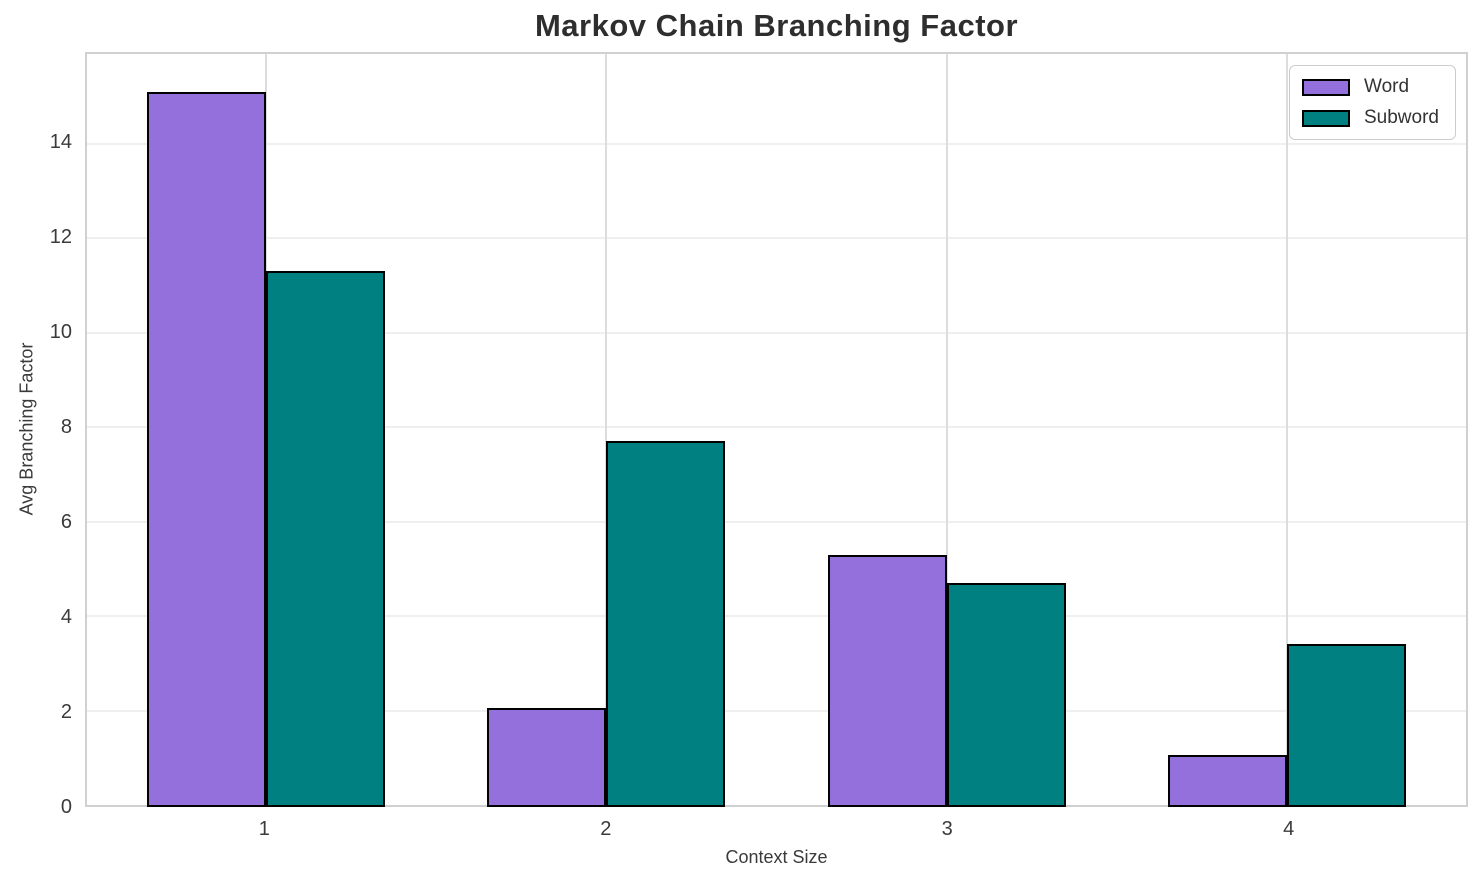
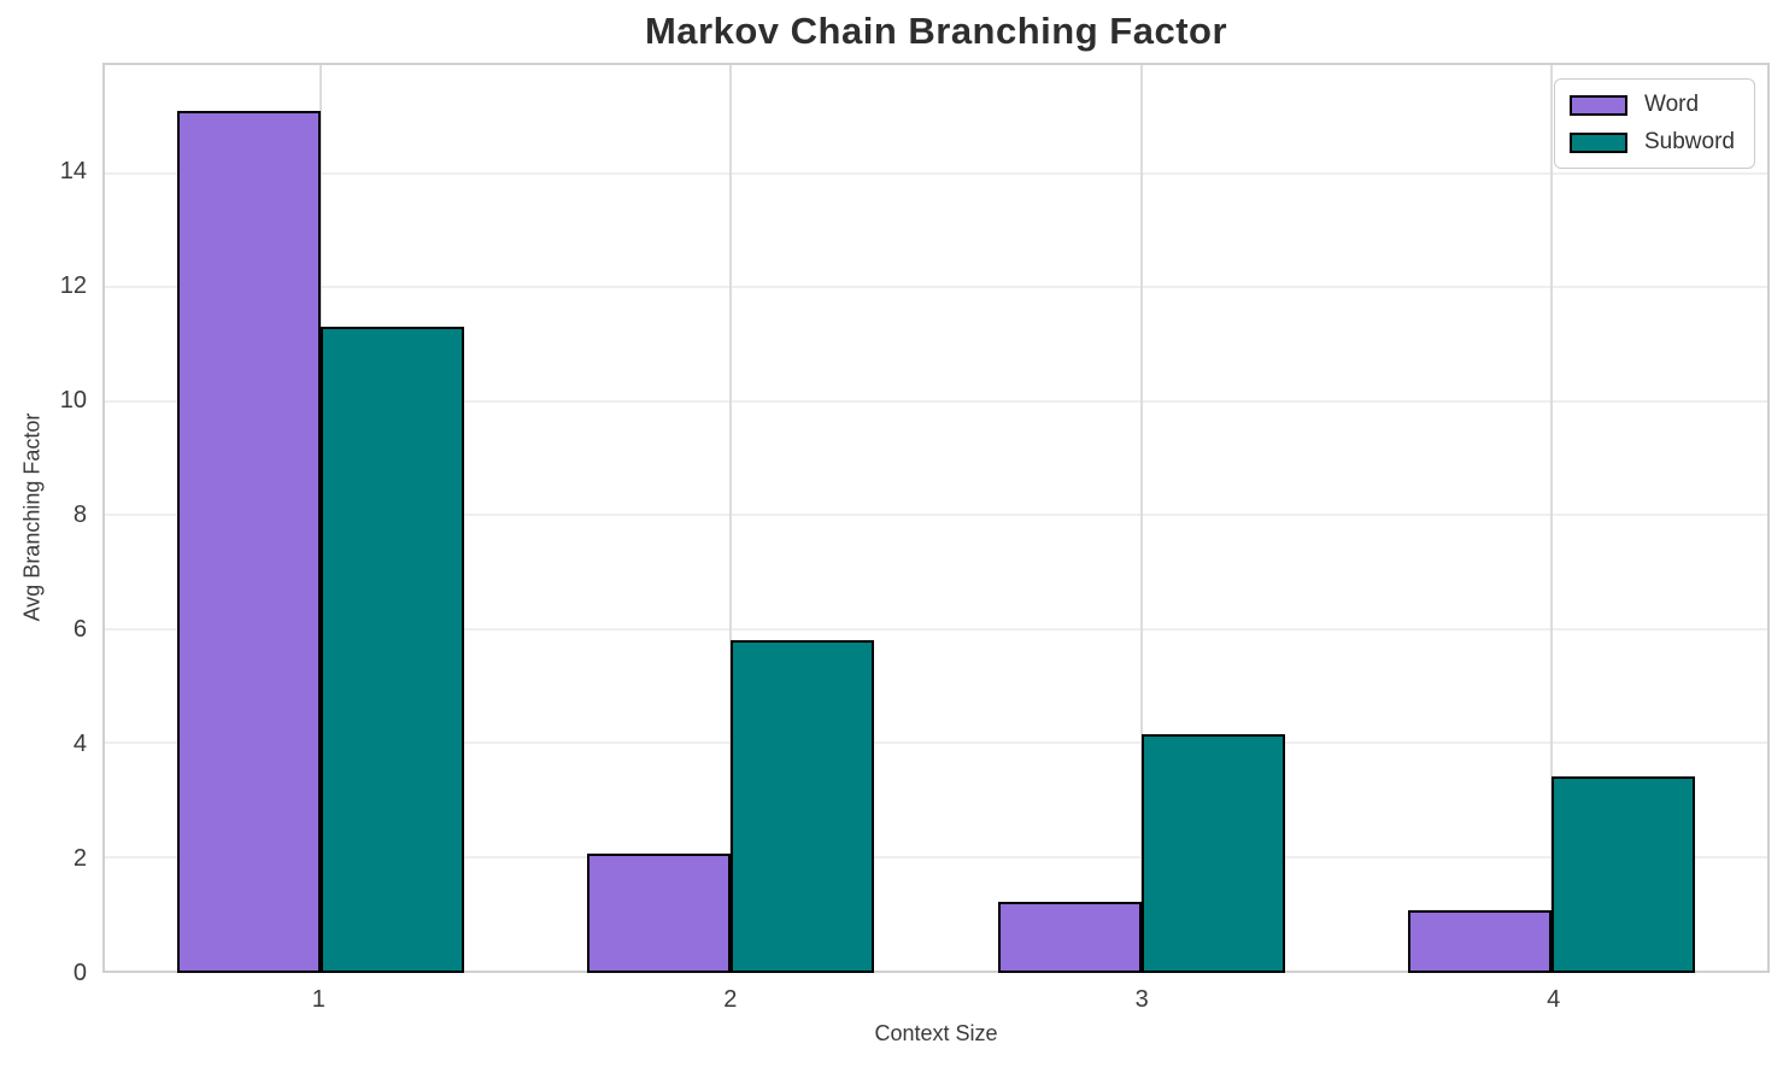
Subword/2: 7.7 -> 5.8
Word/3: 5.3 -> 1.2
Subword/3: 4.7 -> 4.2
